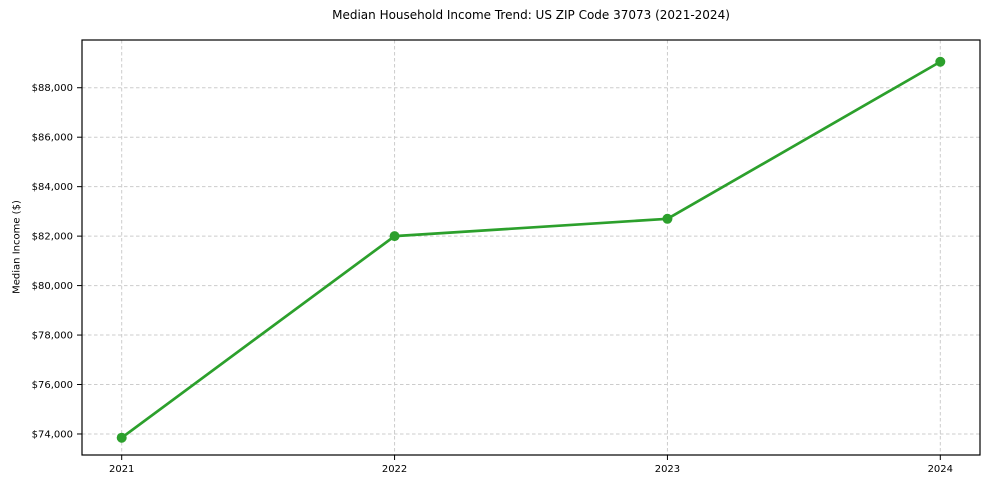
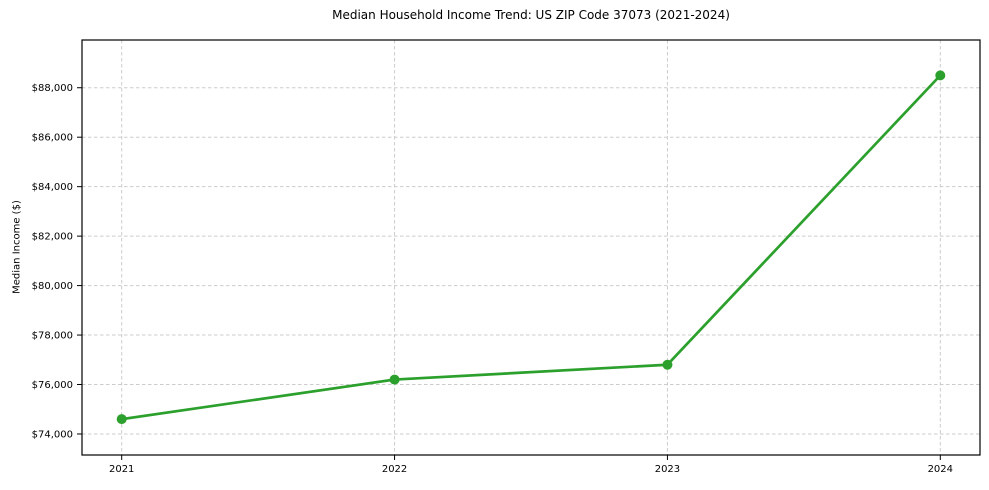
2021: $73800 -> $74600
2022: $82000 -> $76200
2023: $82700 -> $76800
2024: $89000 -> $88500
